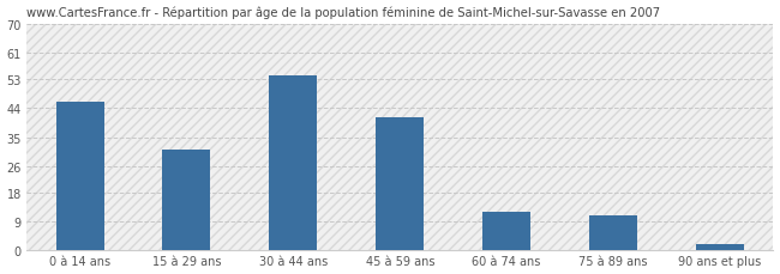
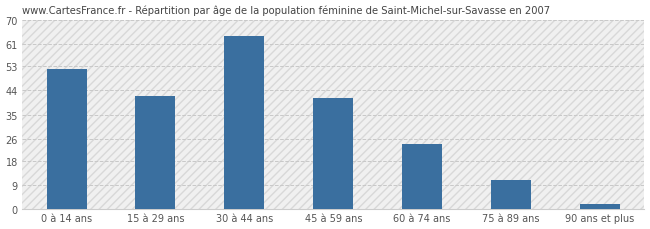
0 à 14 ans: 46 -> 52
15 à 29 ans: 31 -> 42
30 à 44 ans: 54 -> 64
60 à 74 ans: 12 -> 24
